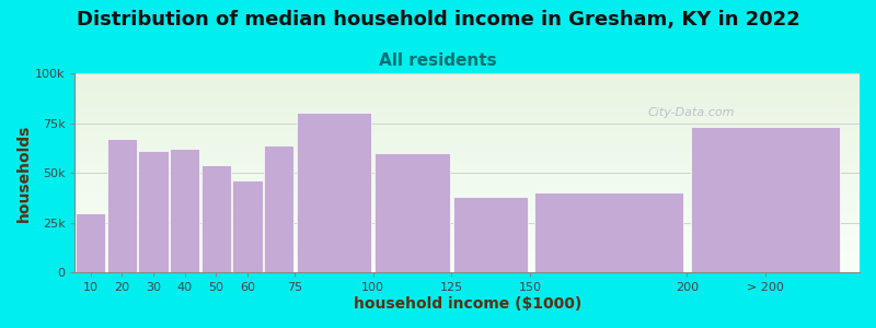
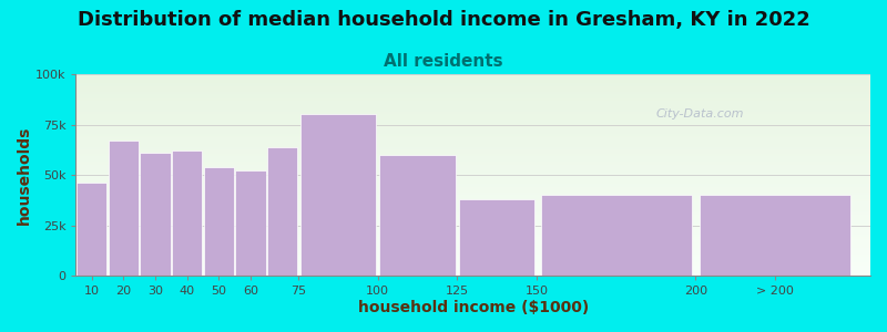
10: 30k -> 46k
60: 46k -> 52k
> 200: 73k -> 40k
